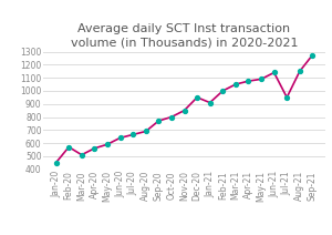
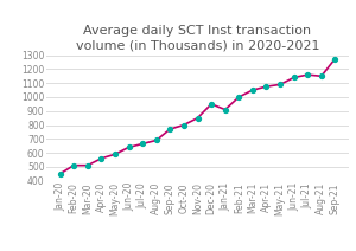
Feb-20: 570 -> 510
Jul-21: 950 -> 1160
